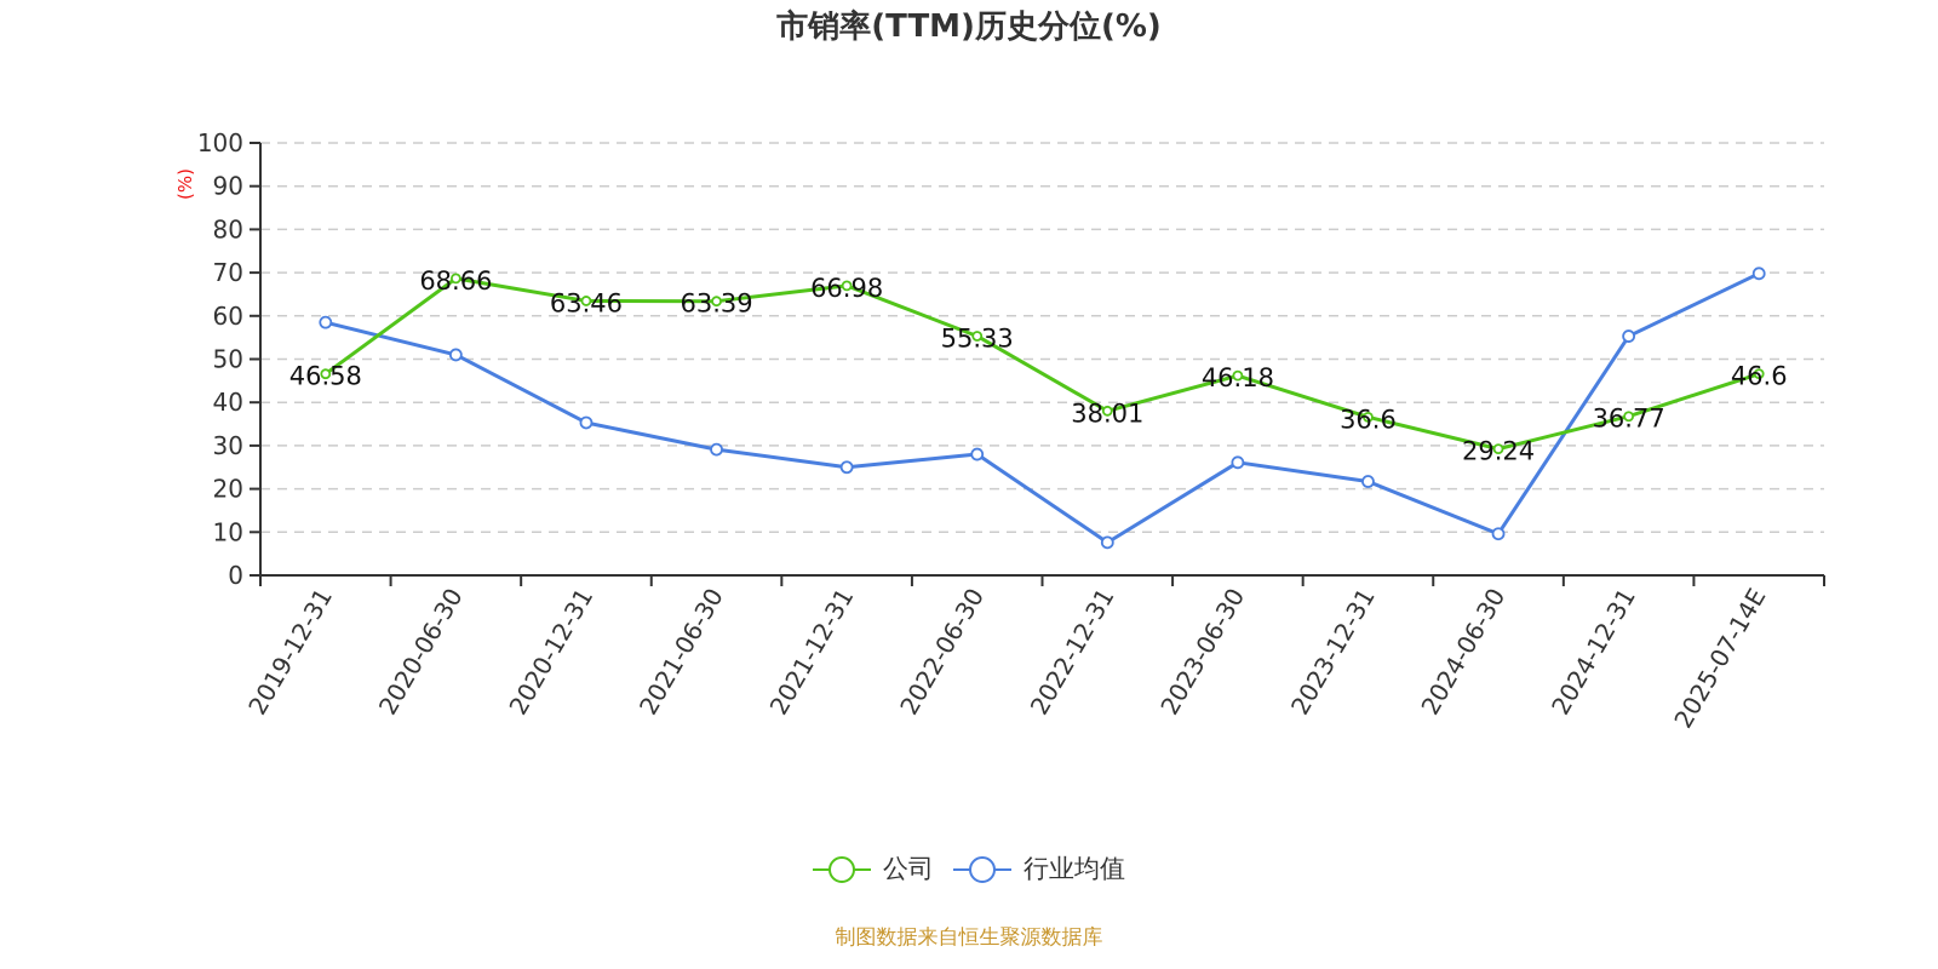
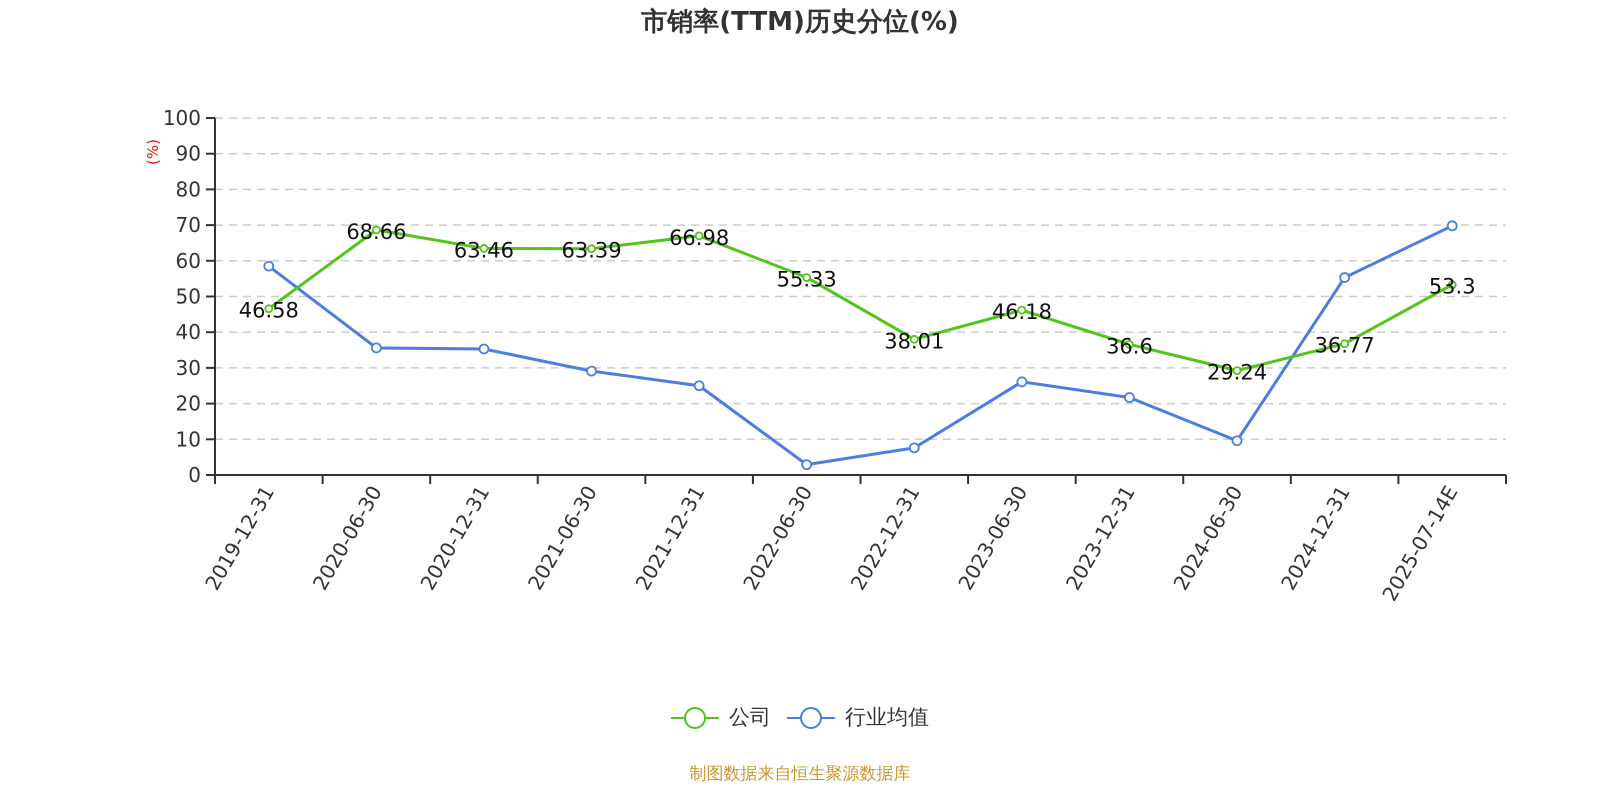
行业均值/2020-06-30: 51 -> 36
行业均值/2022-06-30: 28 -> 3
公司/2025-07-14E: 46.6 -> 53.3
